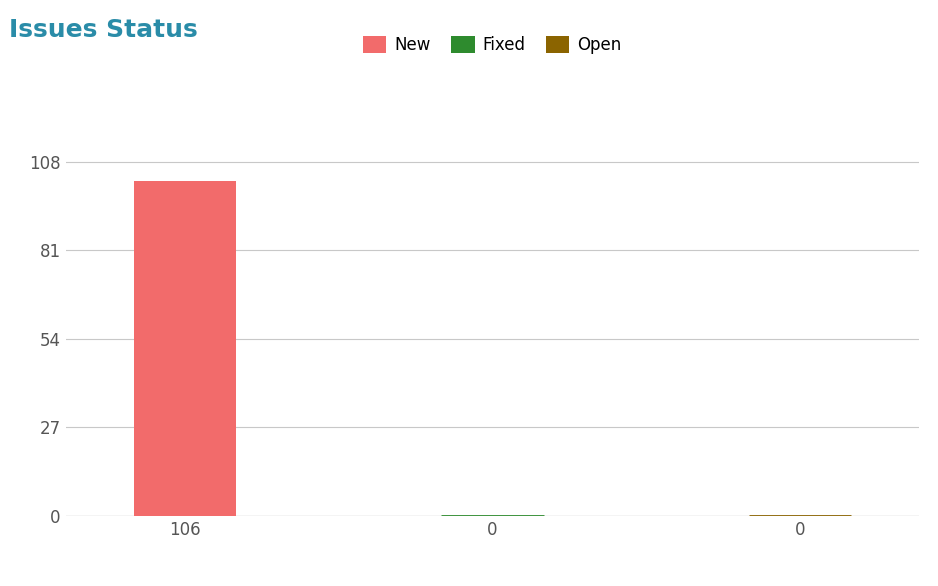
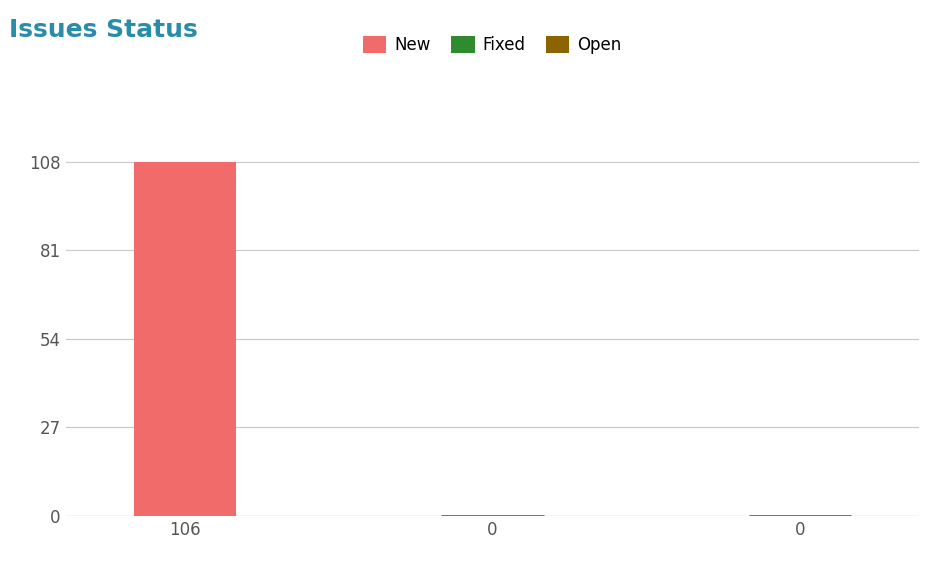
106: 102 -> 108
